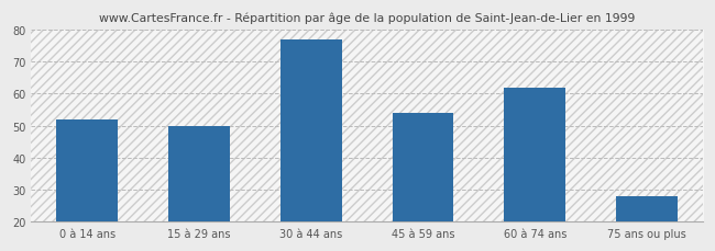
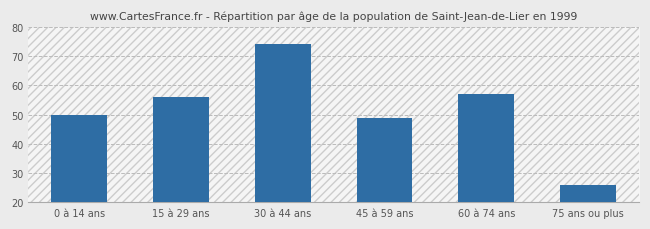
0 à 14 ans: 52 -> 50
15 à 29 ans: 50 -> 56
30 à 44 ans: 77 -> 74
45 à 59 ans: 54 -> 49
60 à 74 ans: 62 -> 57
75 ans ou plus: 28 -> 26
